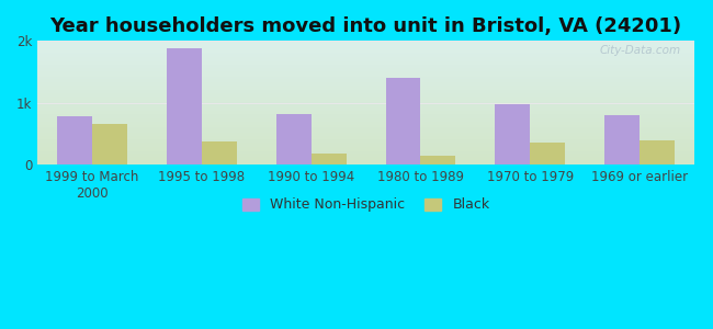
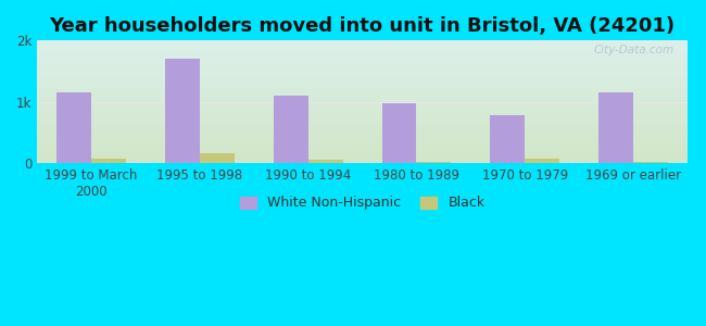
White Non-Hispanic/1999 to March 2000: 0.78k -> 1.15k
Black/1999 to March 2000: 0.66k -> 0.08k
White Non-Hispanic/1995 to 1998: 1.88k -> 1.70k
Black/1995 to 1998: 0.38k -> 0.16k
White Non-Hispanic/1990 to 1994: 0.82k -> 1.10k
Black/1990 to 1994: 0.18k -> 0.06k
White Non-Hispanic/1980 to 1989: 1.40k -> 0.98k
Black/1980 to 1989: 0.14k -> 0.03k
White Non-Hispanic/1970 to 1979: 0.98k -> 0.78k
Black/1970 to 1979: 0.36k -> 0.07k
White Non-Hispanic/1969 or earlier: 0.80k -> 1.15k
Black/1969 or earlier: 0.40k -> 0.03k
